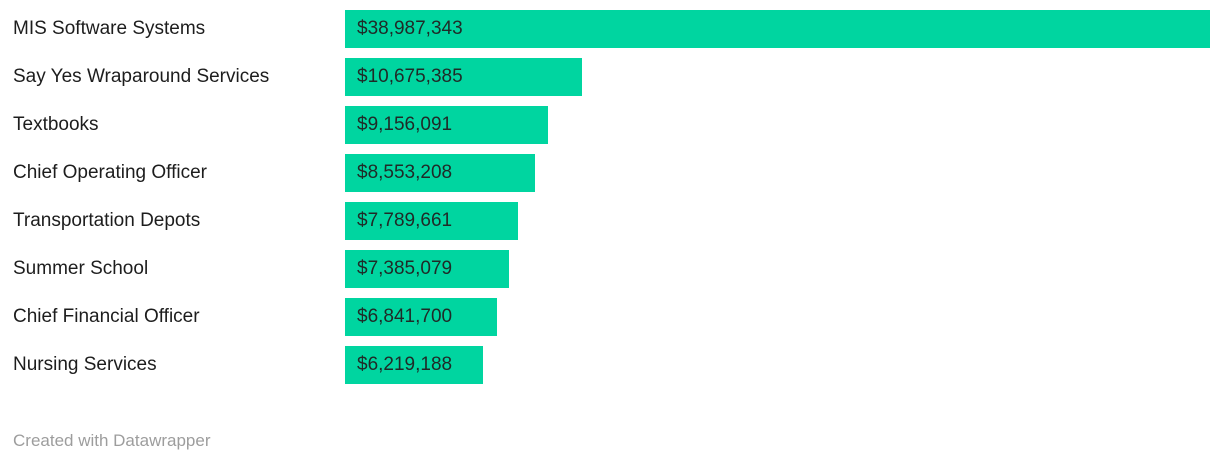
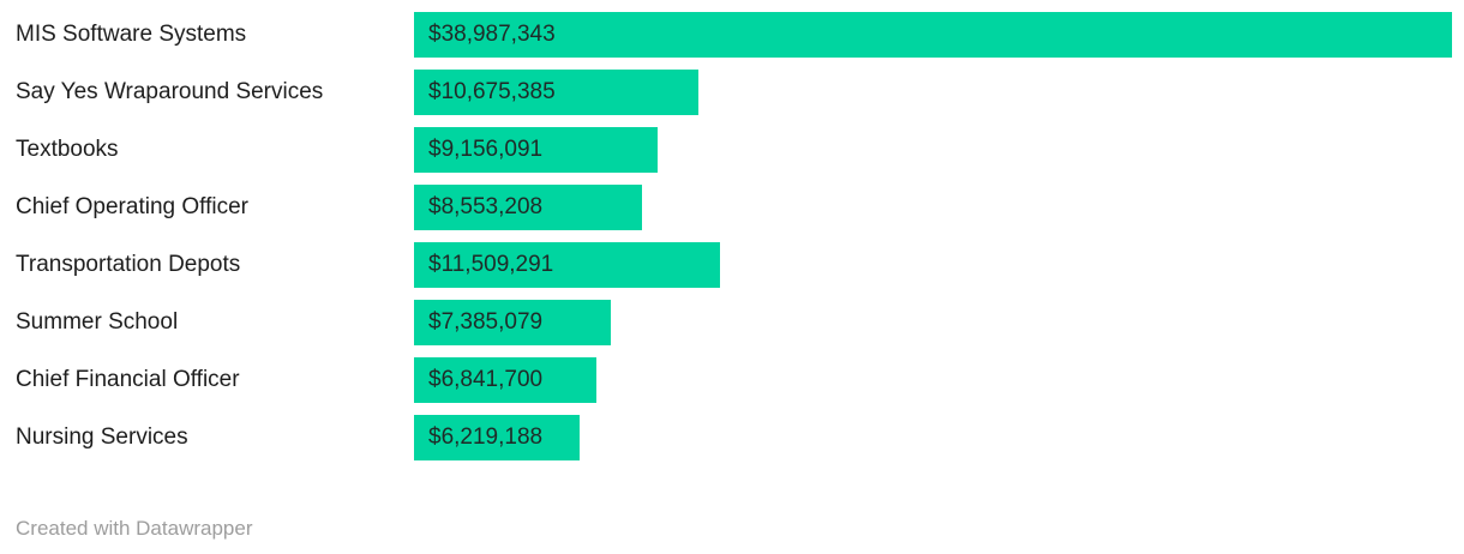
Transportation Depots: $7,789,661 -> $11,509,291
